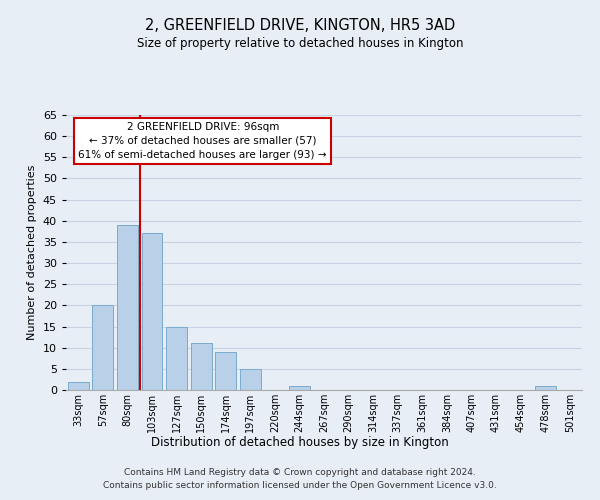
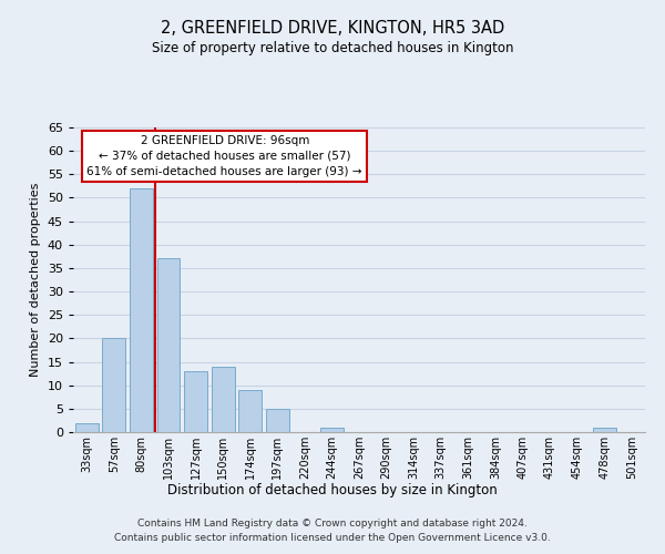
80sqm: 39 -> 52
127sqm: 15 -> 13
150sqm: 11 -> 14
